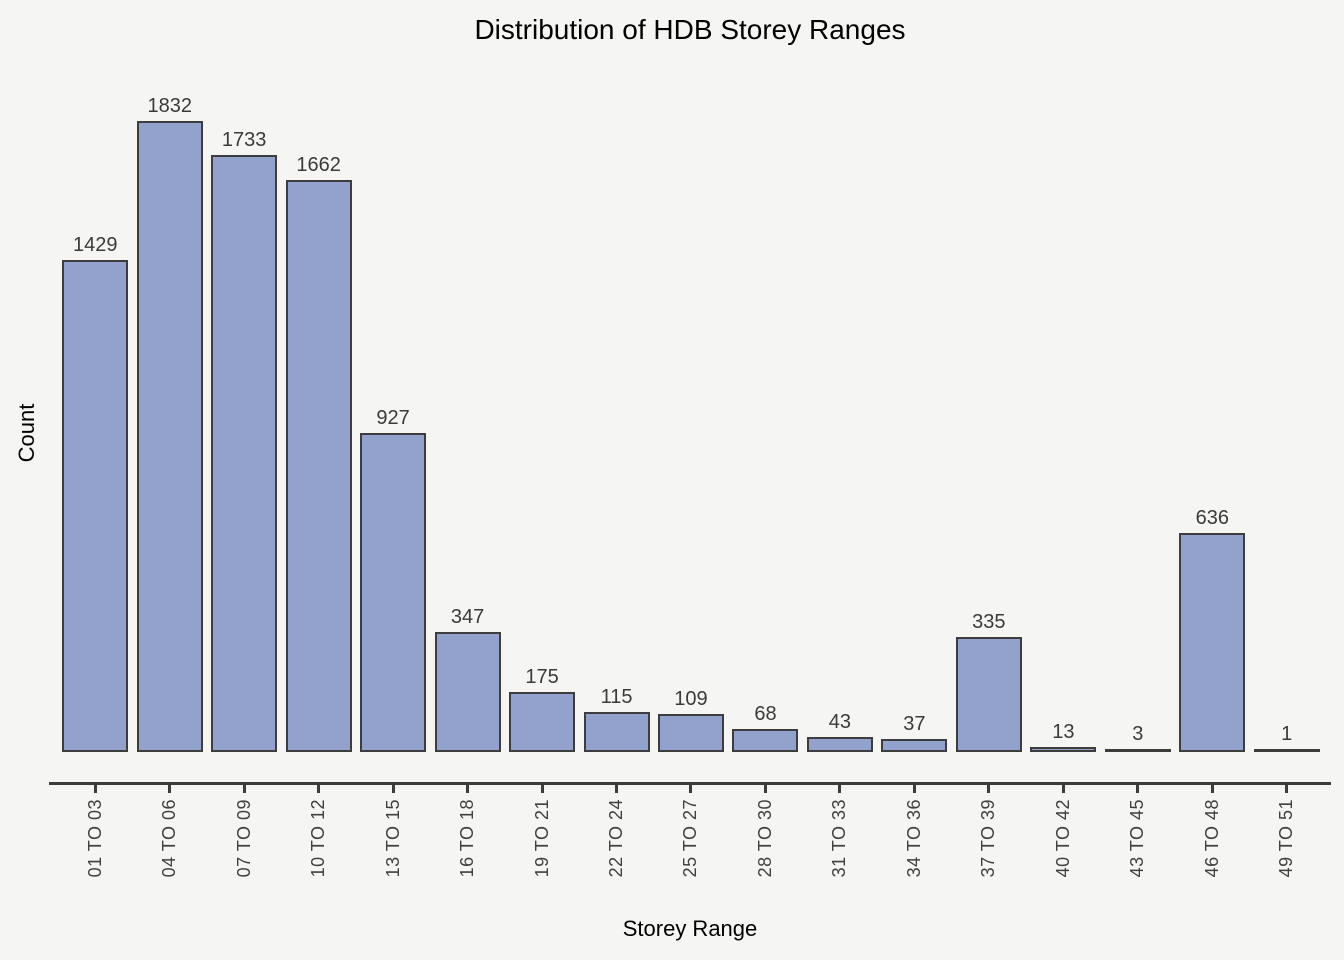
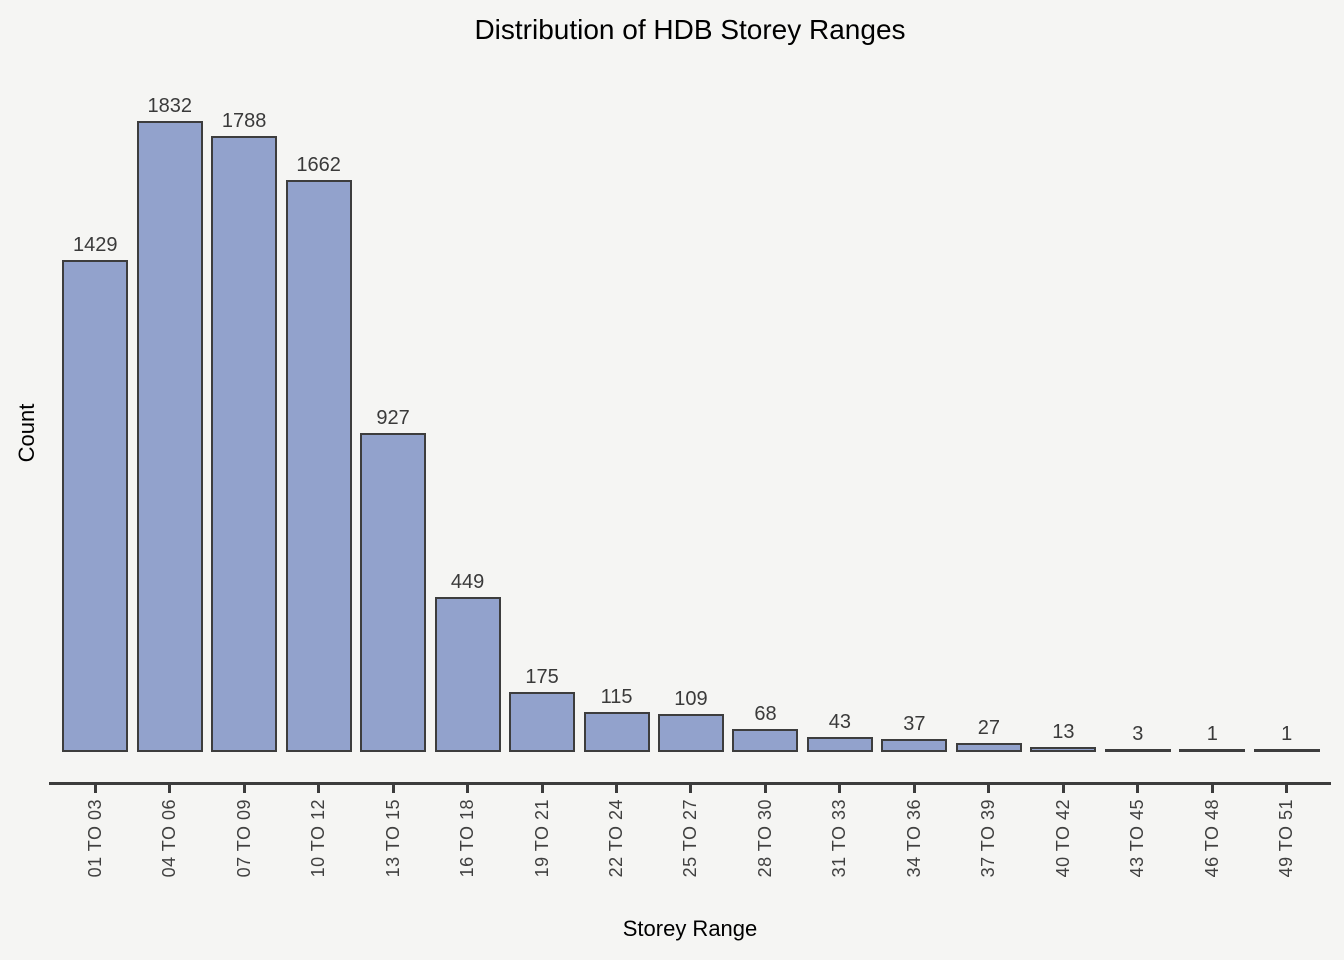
07 TO 09: 1733 -> 1788
16 TO 18: 347 -> 449
37 TO 39: 335 -> 27
46 TO 48: 636 -> 1
